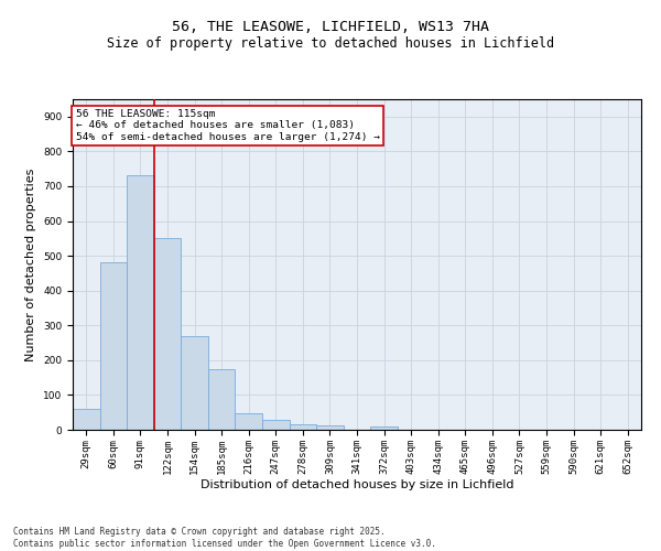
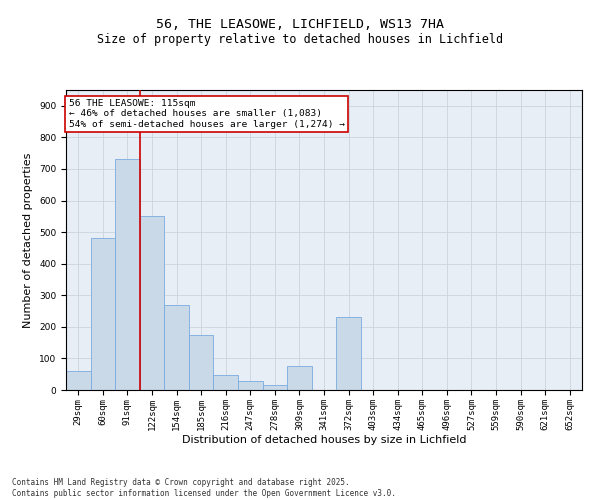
309sqm: 12 -> 75
372sqm: 8 -> 230
